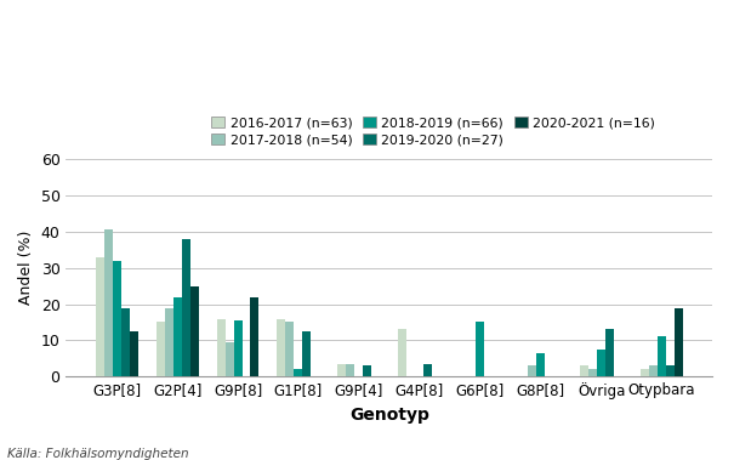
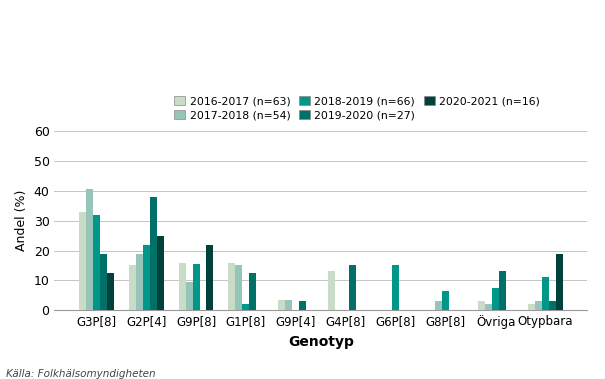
2019-2020 (n=27)/G4P[8]: 3.5 -> 15.0
